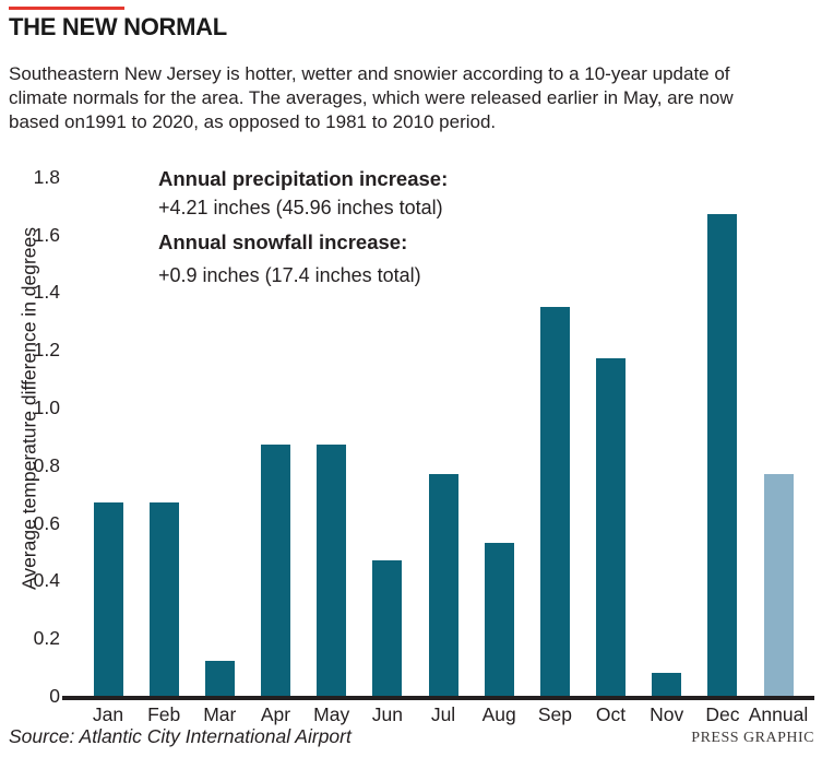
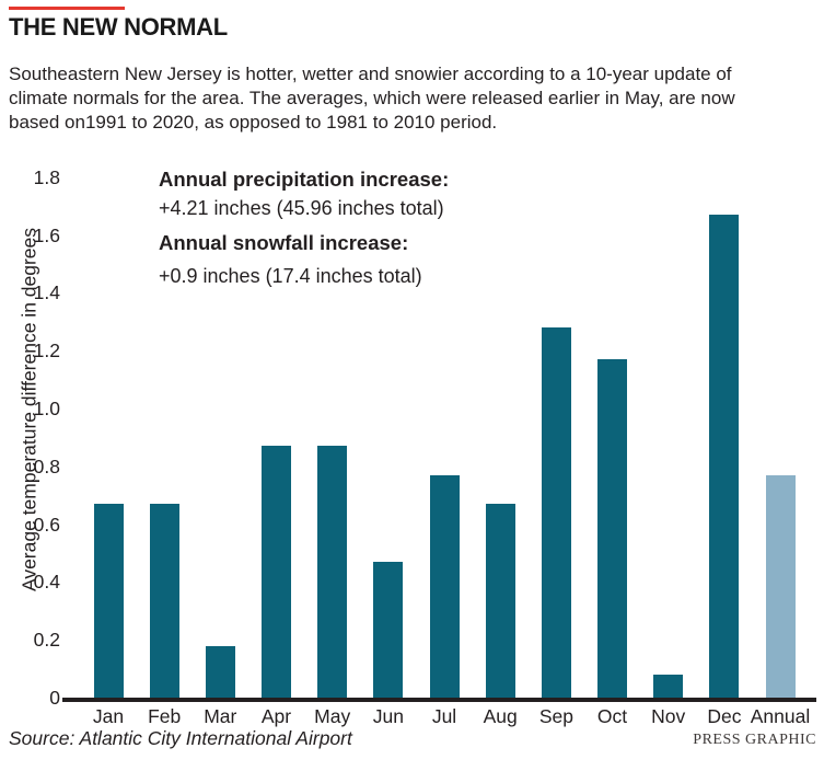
Mar: 0.12 -> 0.18
Aug: 0.53 -> 0.67
Sep: 1.35 -> 1.28
